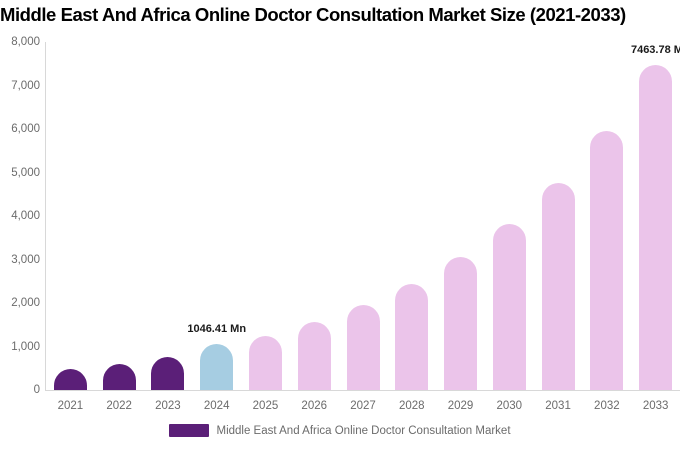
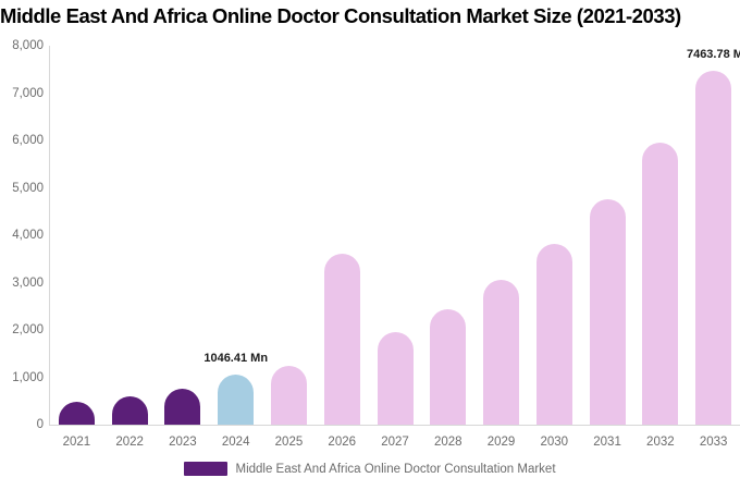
2026: 1600 -> 3600
